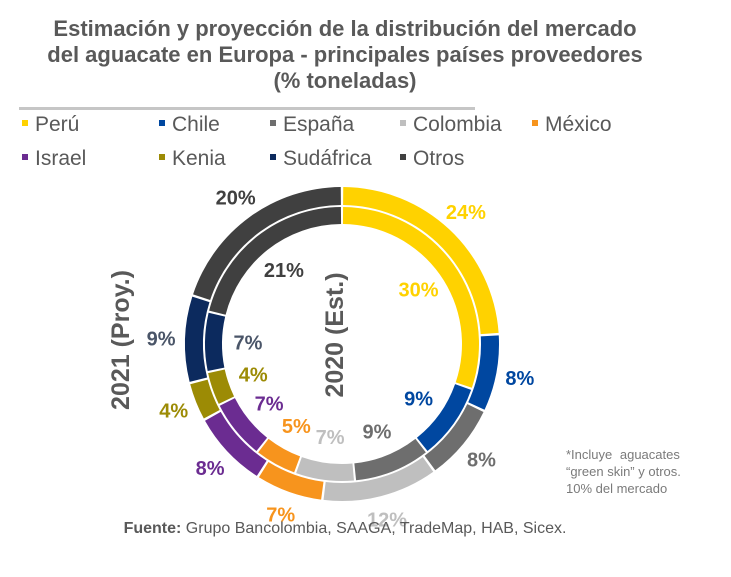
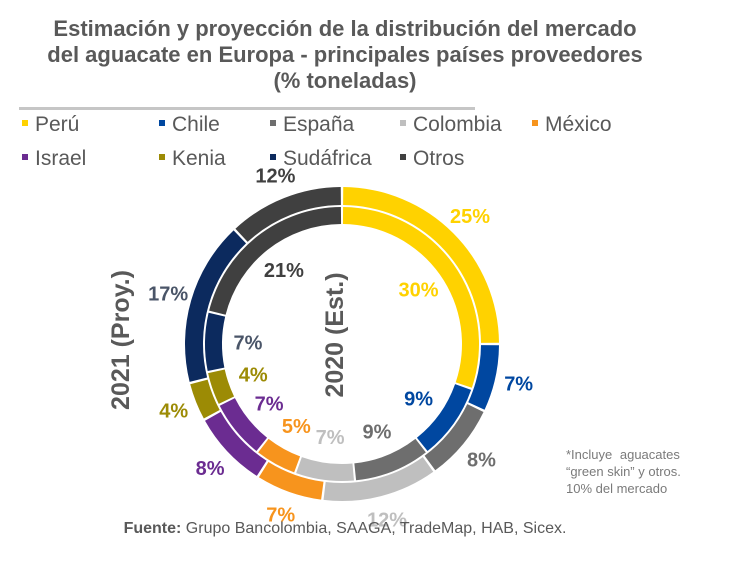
2021 (Proy.)/Perú: 24% -> 25%
2021 (Proy.)/Chile: 8% -> 7%
2021 (Proy.)/Sudáfrica: 9% -> 17%
2021 (Proy.)/Otros: 20% -> 12%
